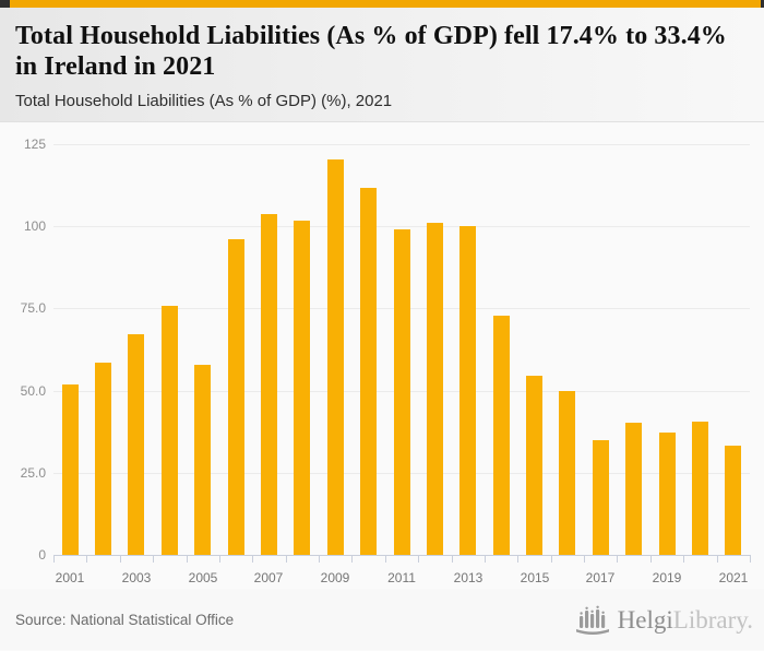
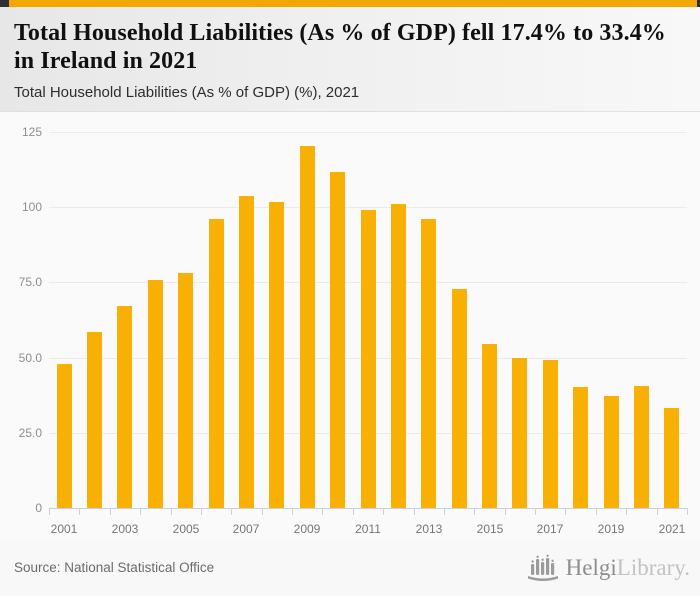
2001: 52 -> 48
2005: 58 -> 78
2013: 100 -> 96
2017: 35 -> 49
